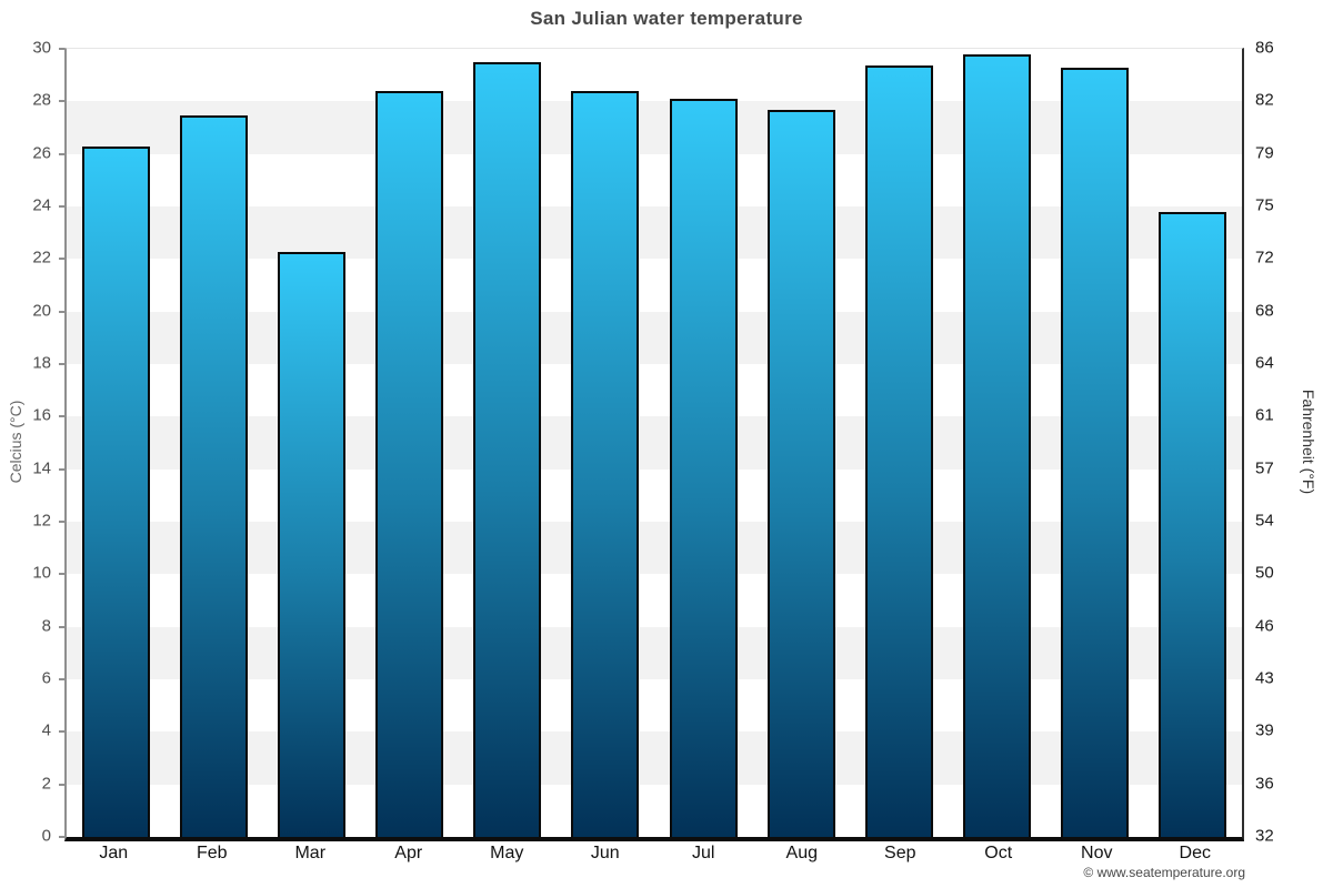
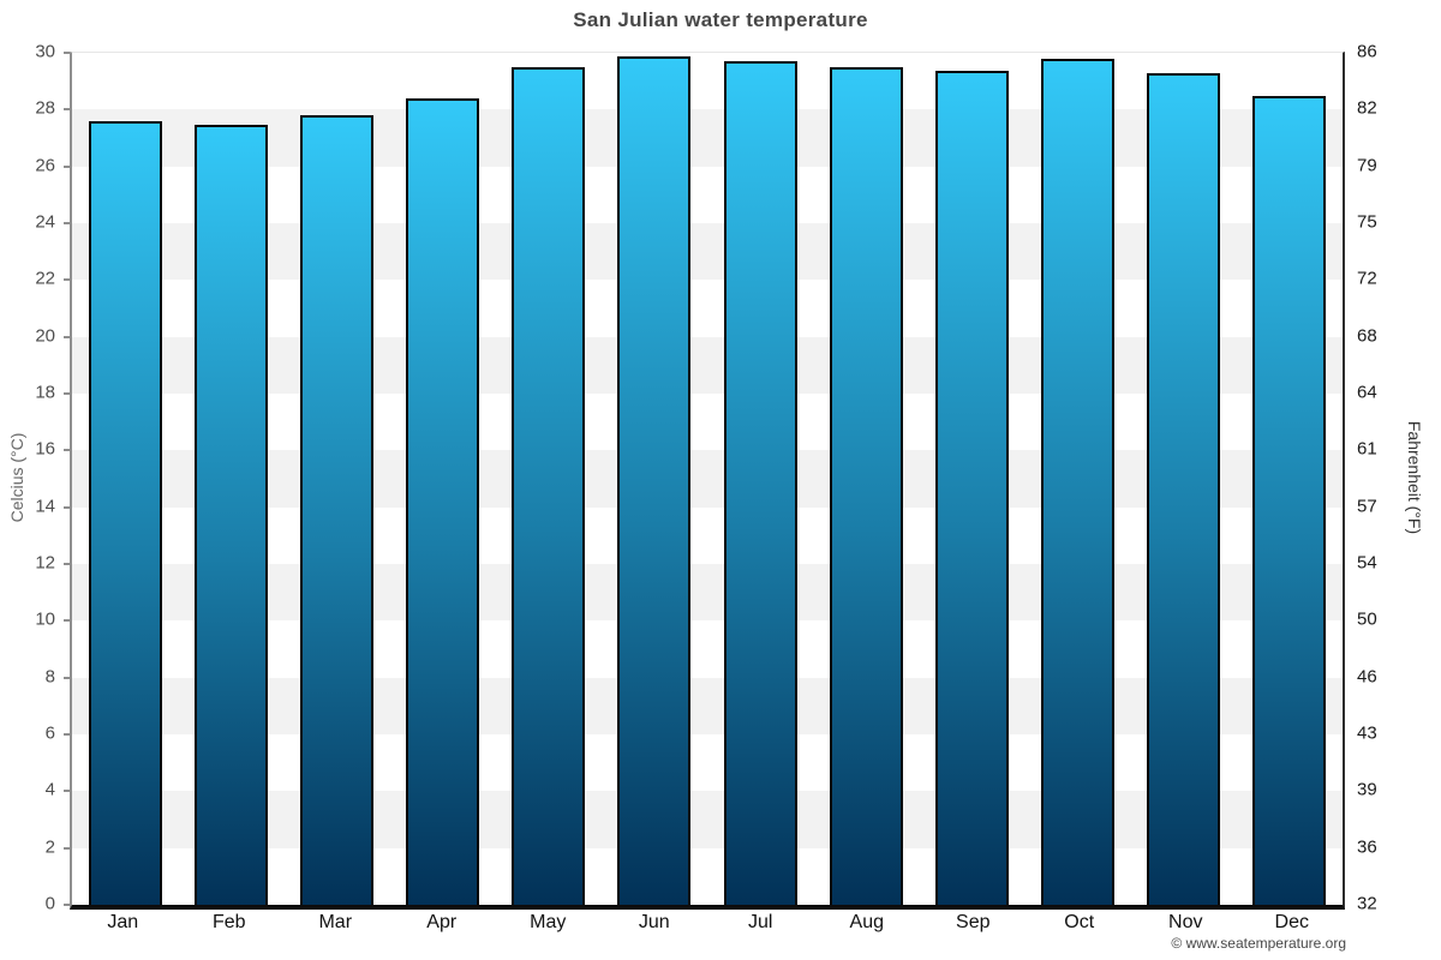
Jan: 26.2 -> 27.5
Mar: 22.2 -> 27.7
Jun: 28.3 -> 29.8
Jul: 28.0 -> 29.6
Aug: 27.6 -> 29.4
Dec: 23.7 -> 28.4
